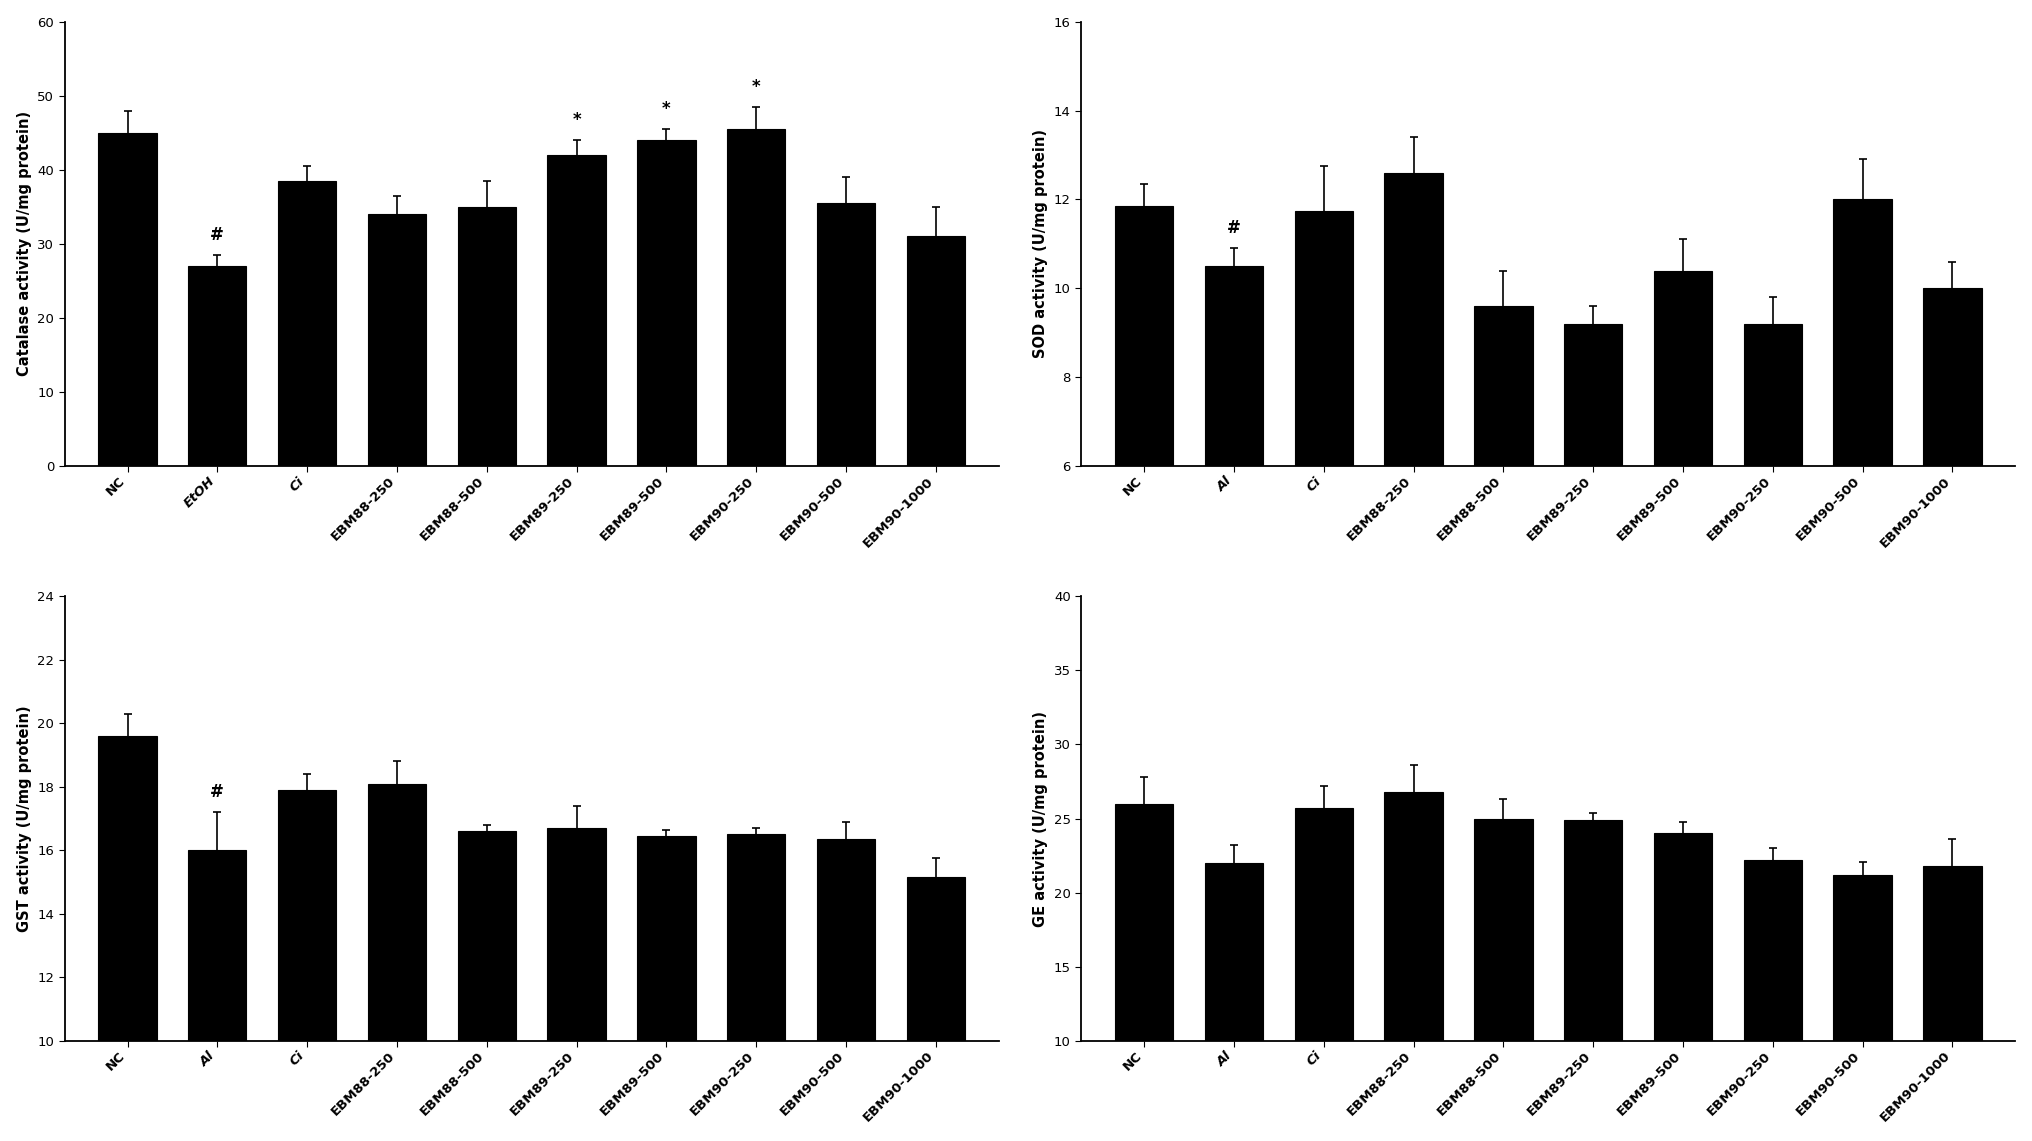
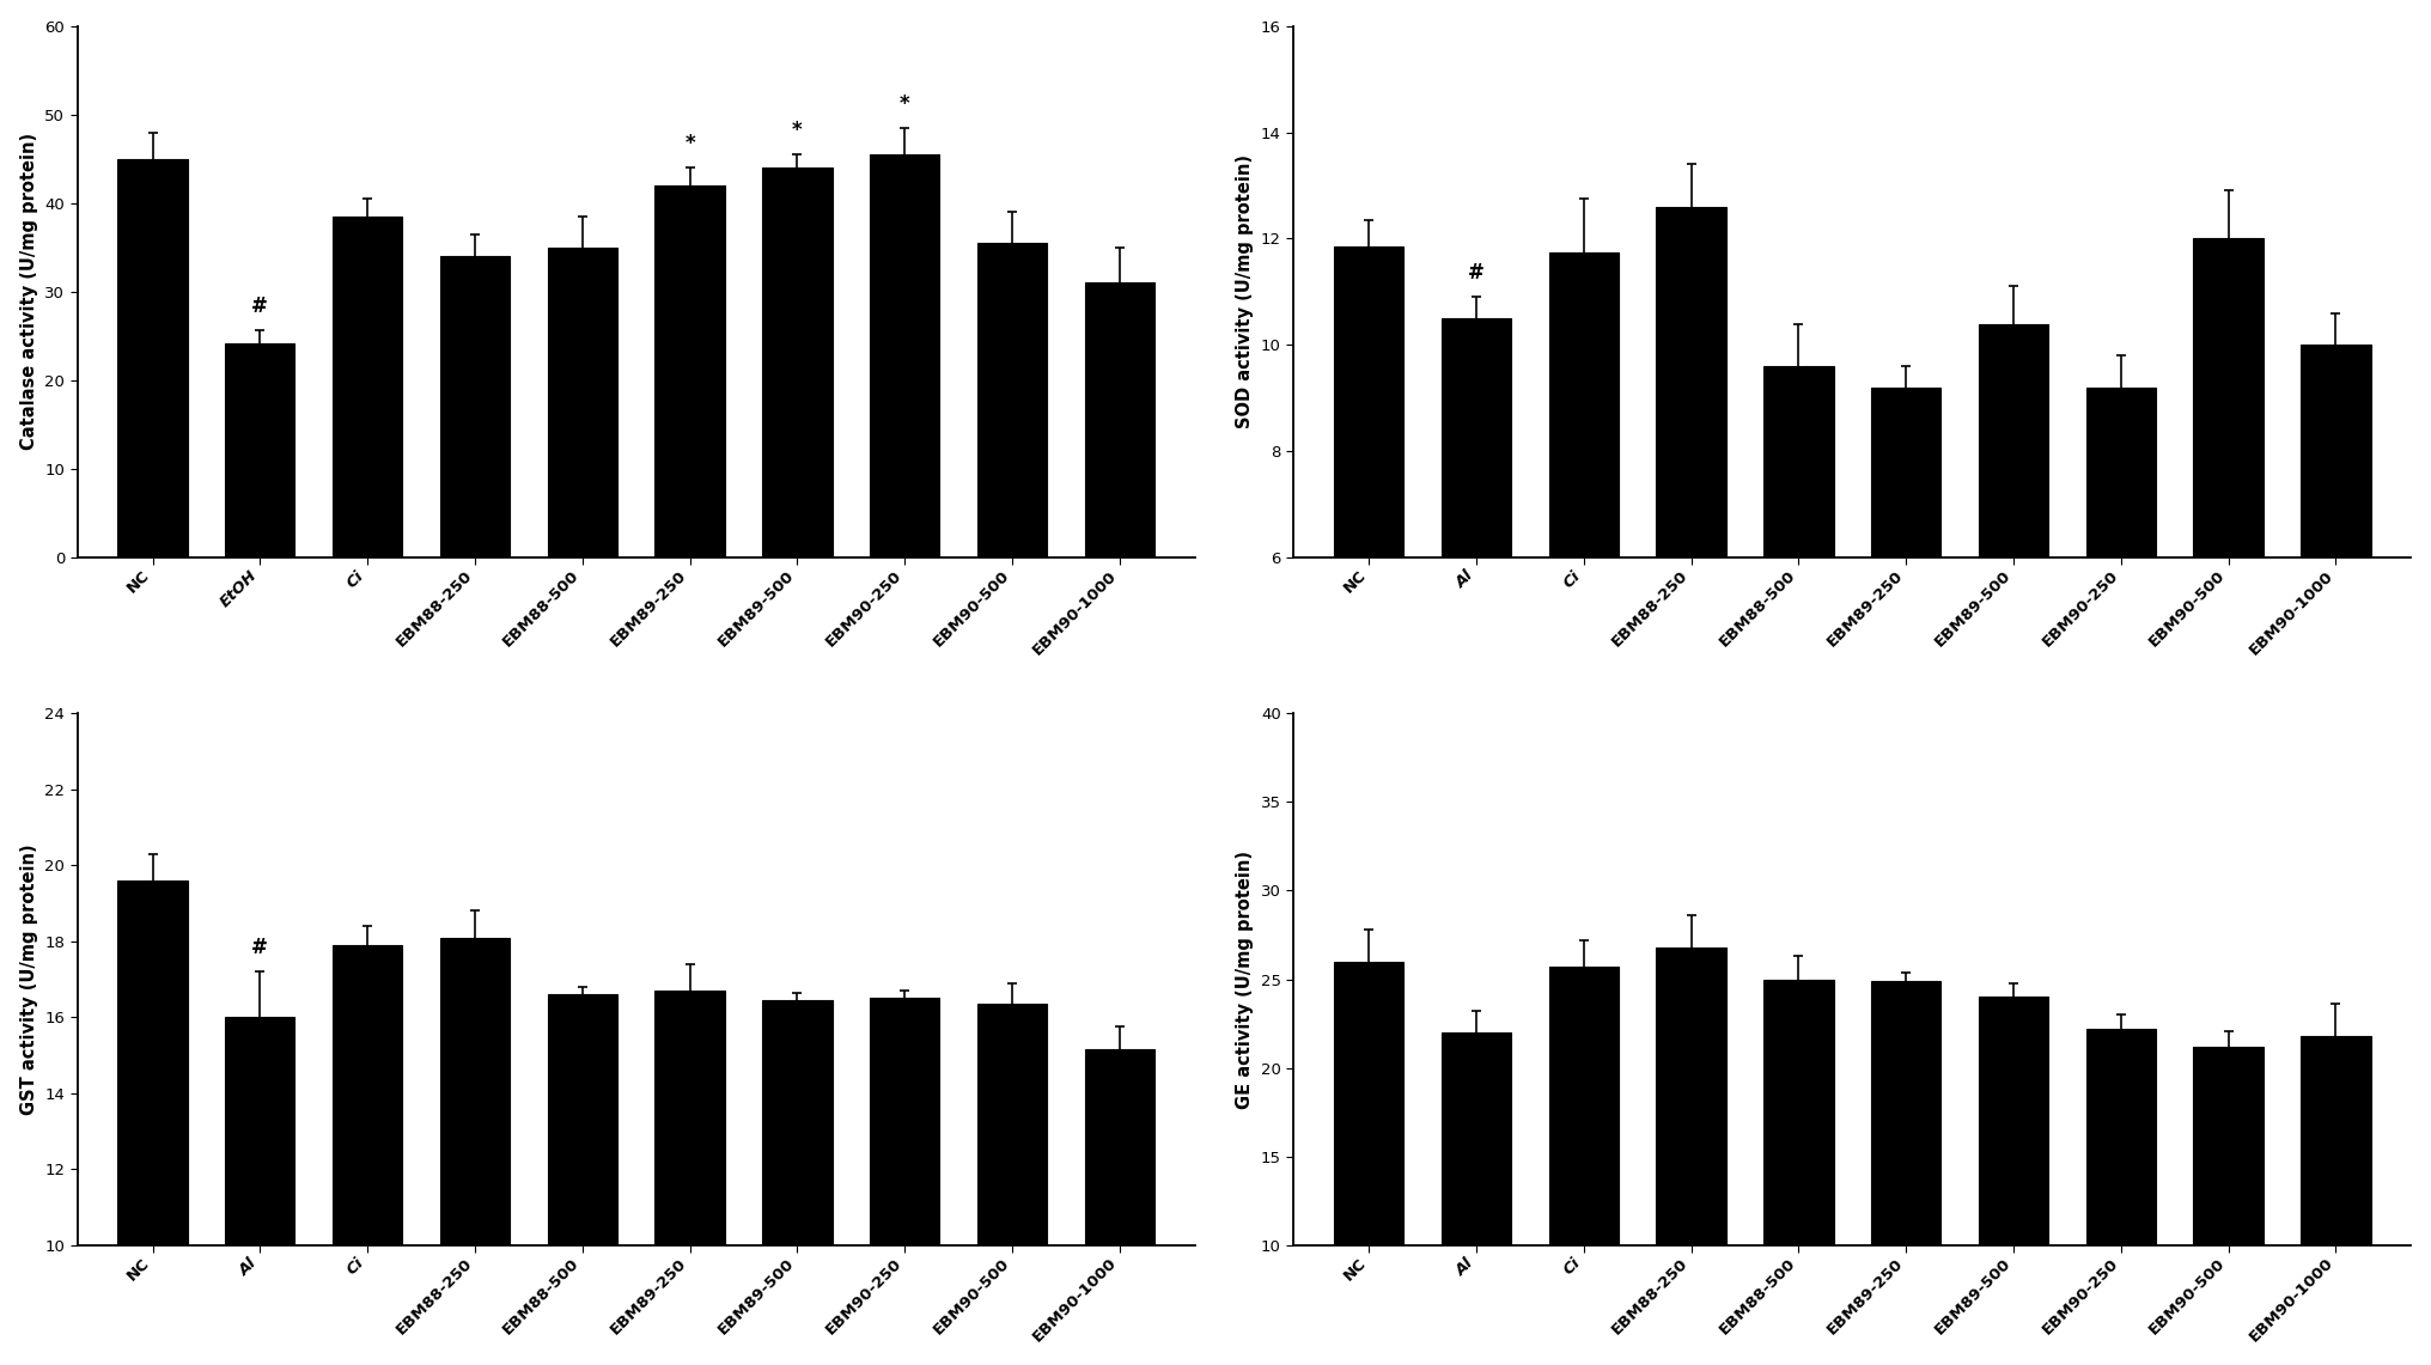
EtOH: 27.0 -> 24.2
